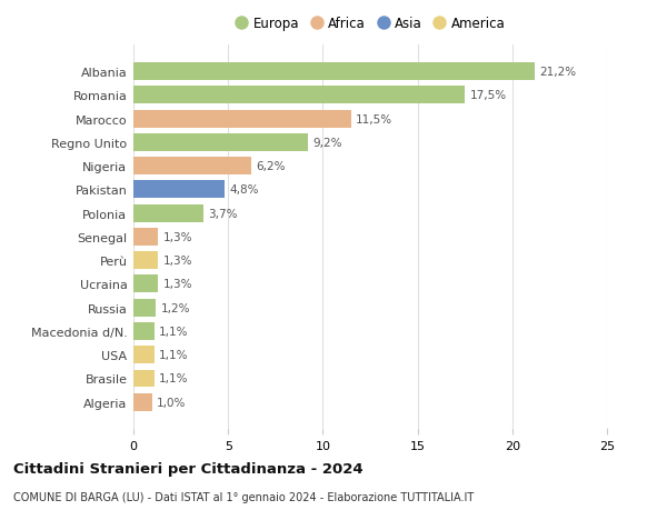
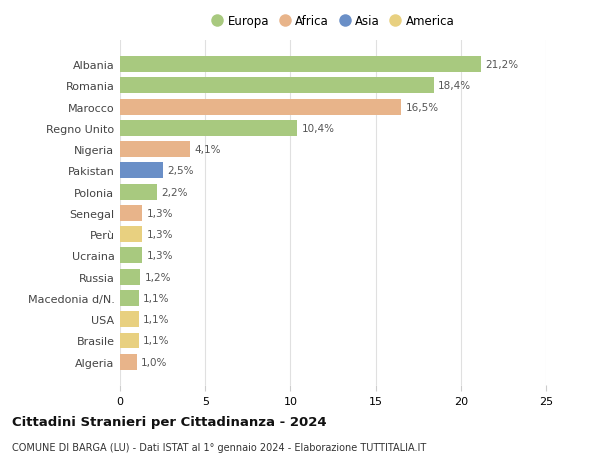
Romania: 17,5% -> 18,4%
Marocco: 11,5% -> 16,5%
Regno Unito: 9,2% -> 10,4%
Nigeria: 6,2% -> 4,1%
Pakistan: 4,8% -> 2,5%
Polonia: 3,7% -> 2,2%
